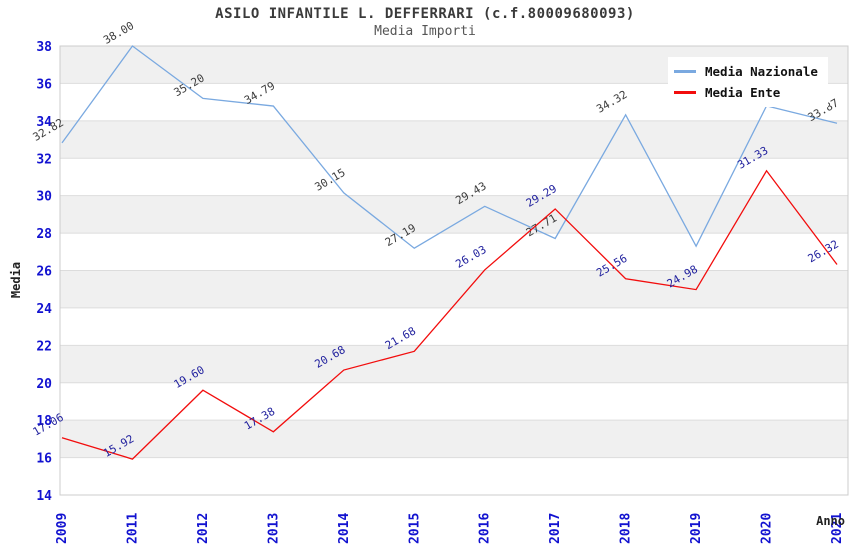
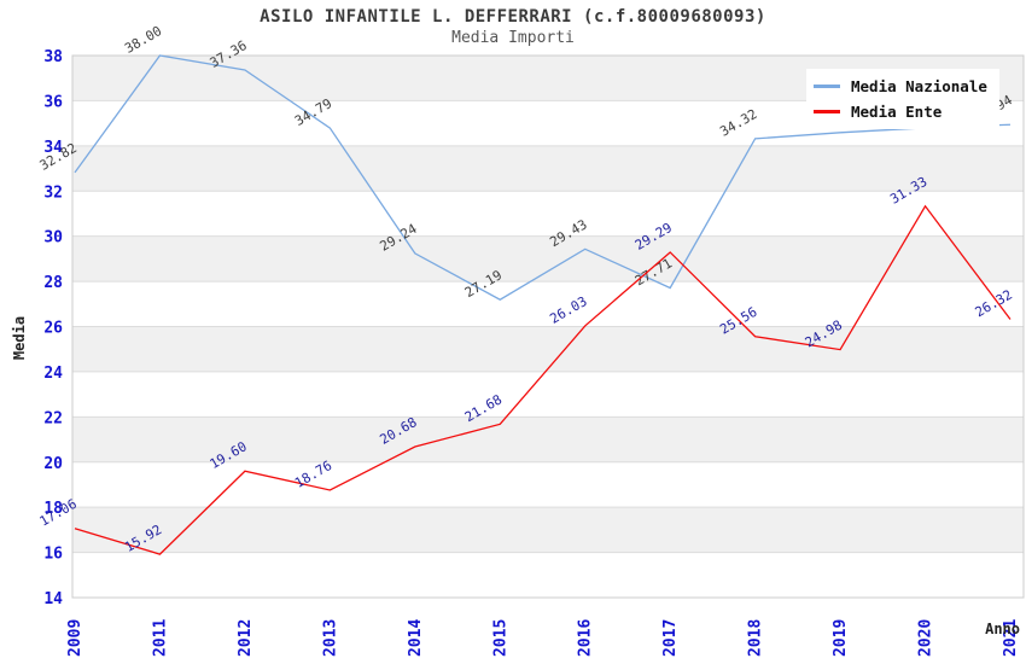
Media Nazionale/2012: 35.20 -> 37.36
Media Ente/2013: 17.38 -> 18.76
Media Nazionale/2014: 30.15 -> 29.24
Media Nazionale/2019: 27.3 -> 34.6
Media Nazionale/2021: 33.87 -> 34.94
